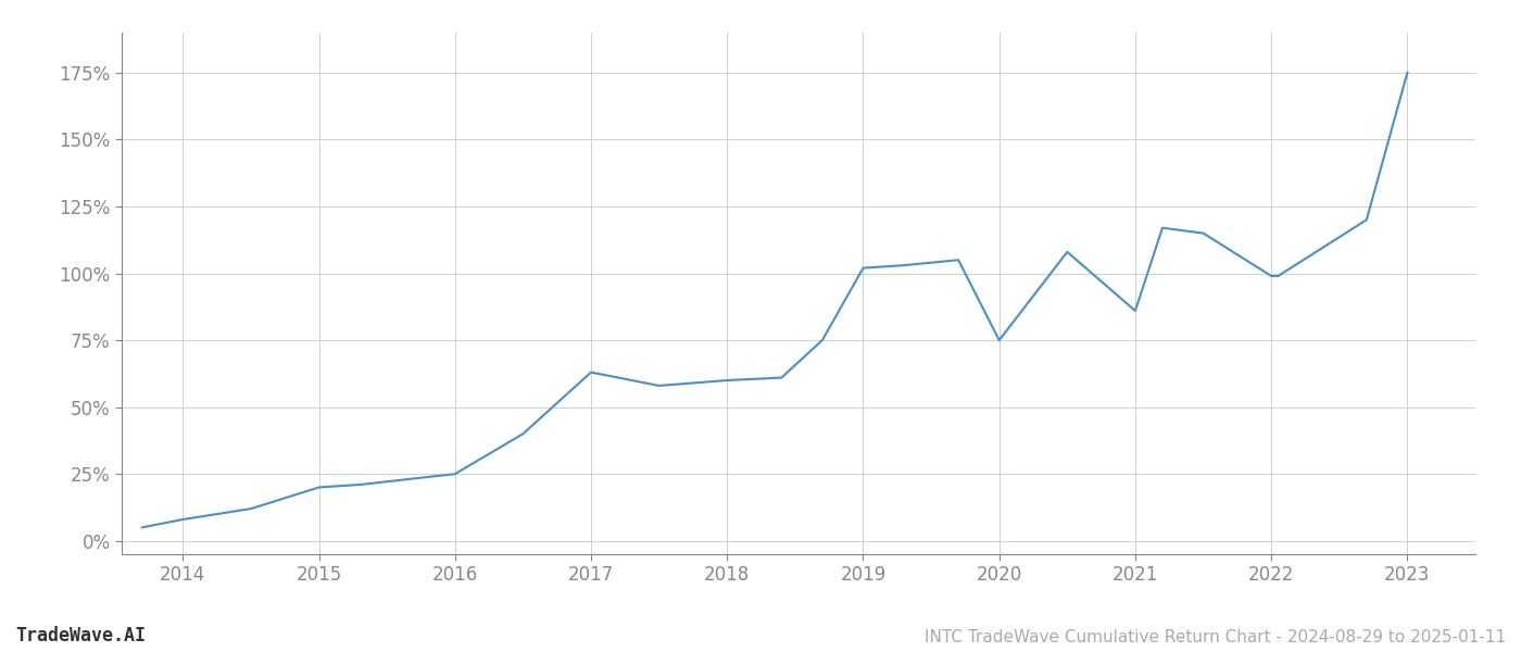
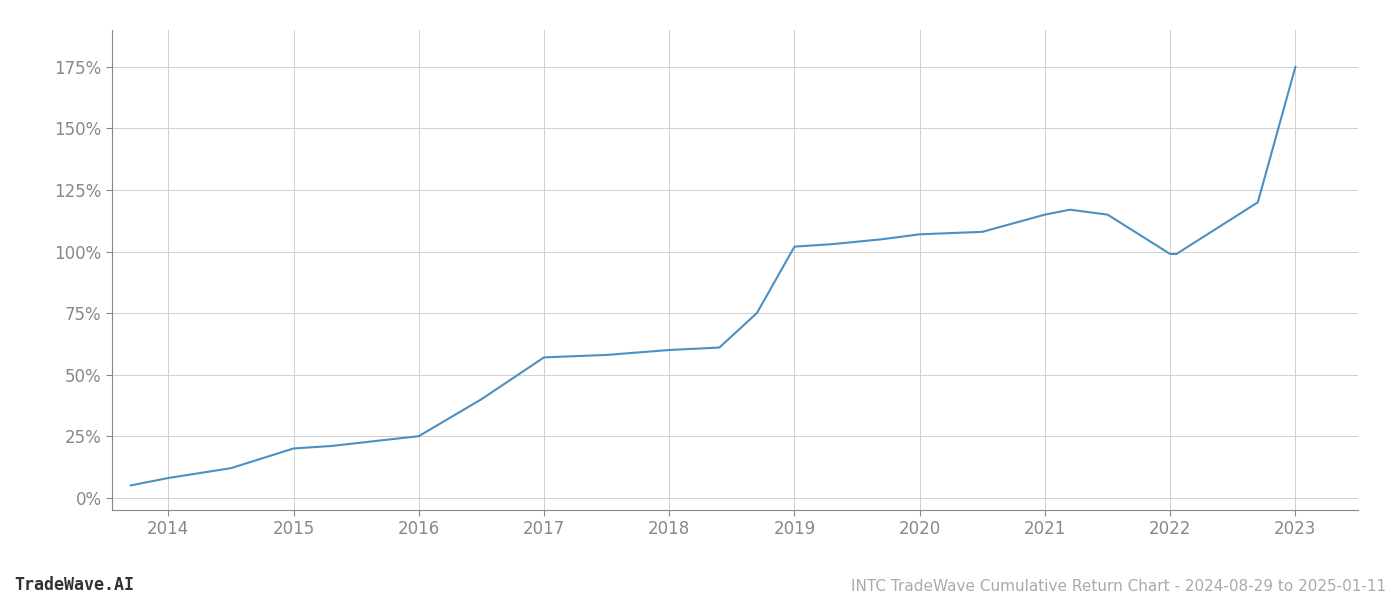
2017: 63% -> 57%
2020: 75% -> 107%
2021: 86% -> 115%
